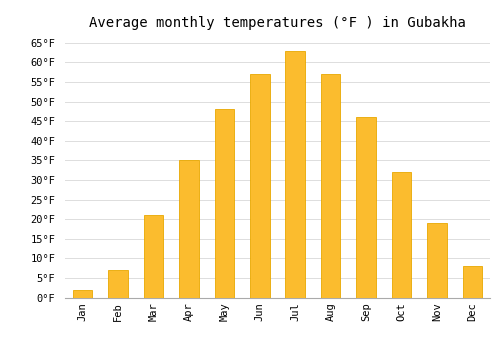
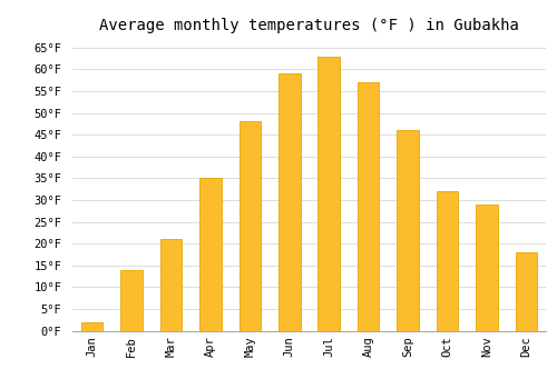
Feb: 7°F -> 14°F
Jun: 57°F -> 59°F
Nov: 19°F -> 29°F
Dec: 8°F -> 18°F
